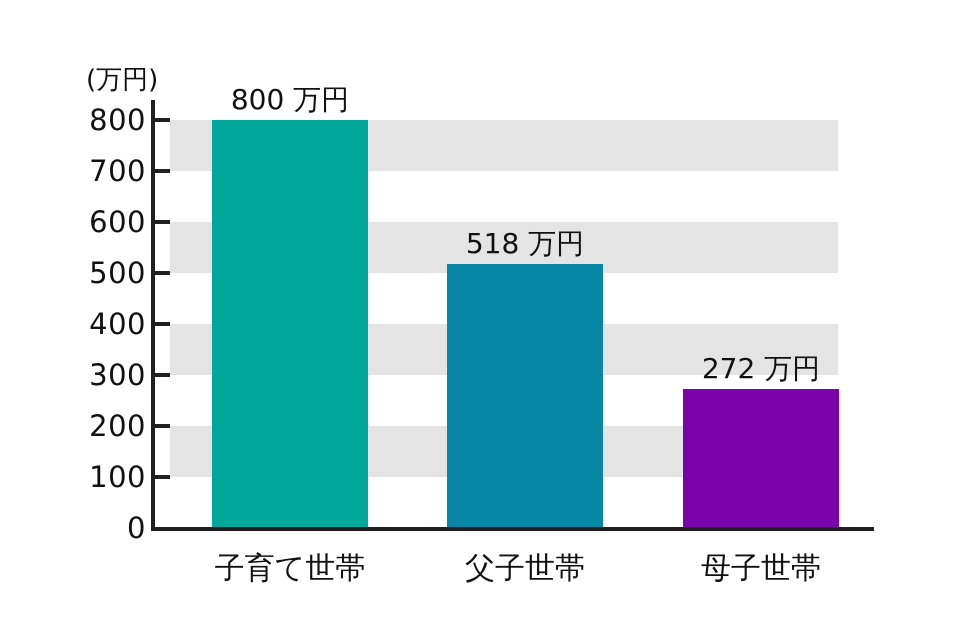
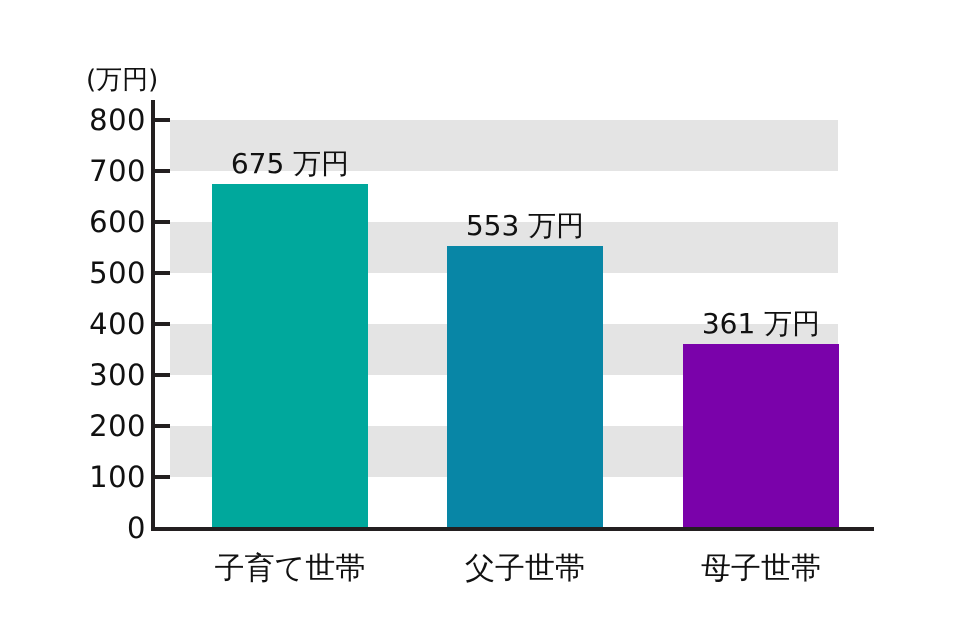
子育て世帯: 800 -> 675
父子世帯: 518 -> 553
母子世帯: 272 -> 361
